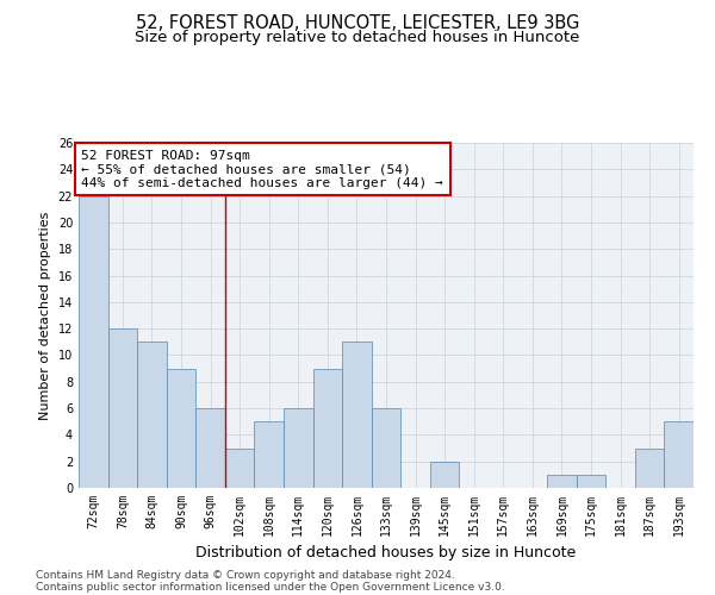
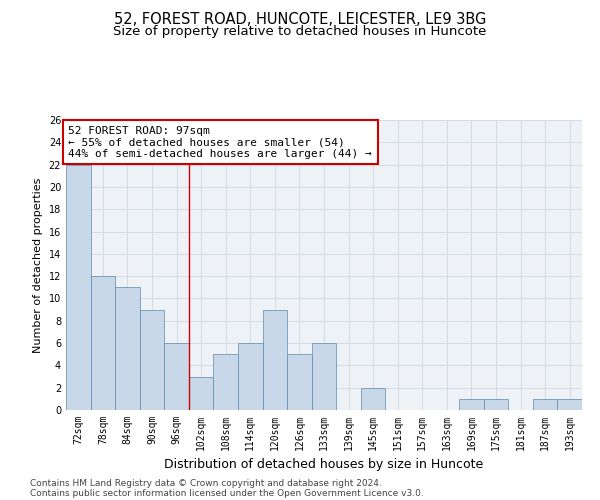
126sqm: 11 -> 5
187sqm: 3 -> 1
193sqm: 5 -> 1
